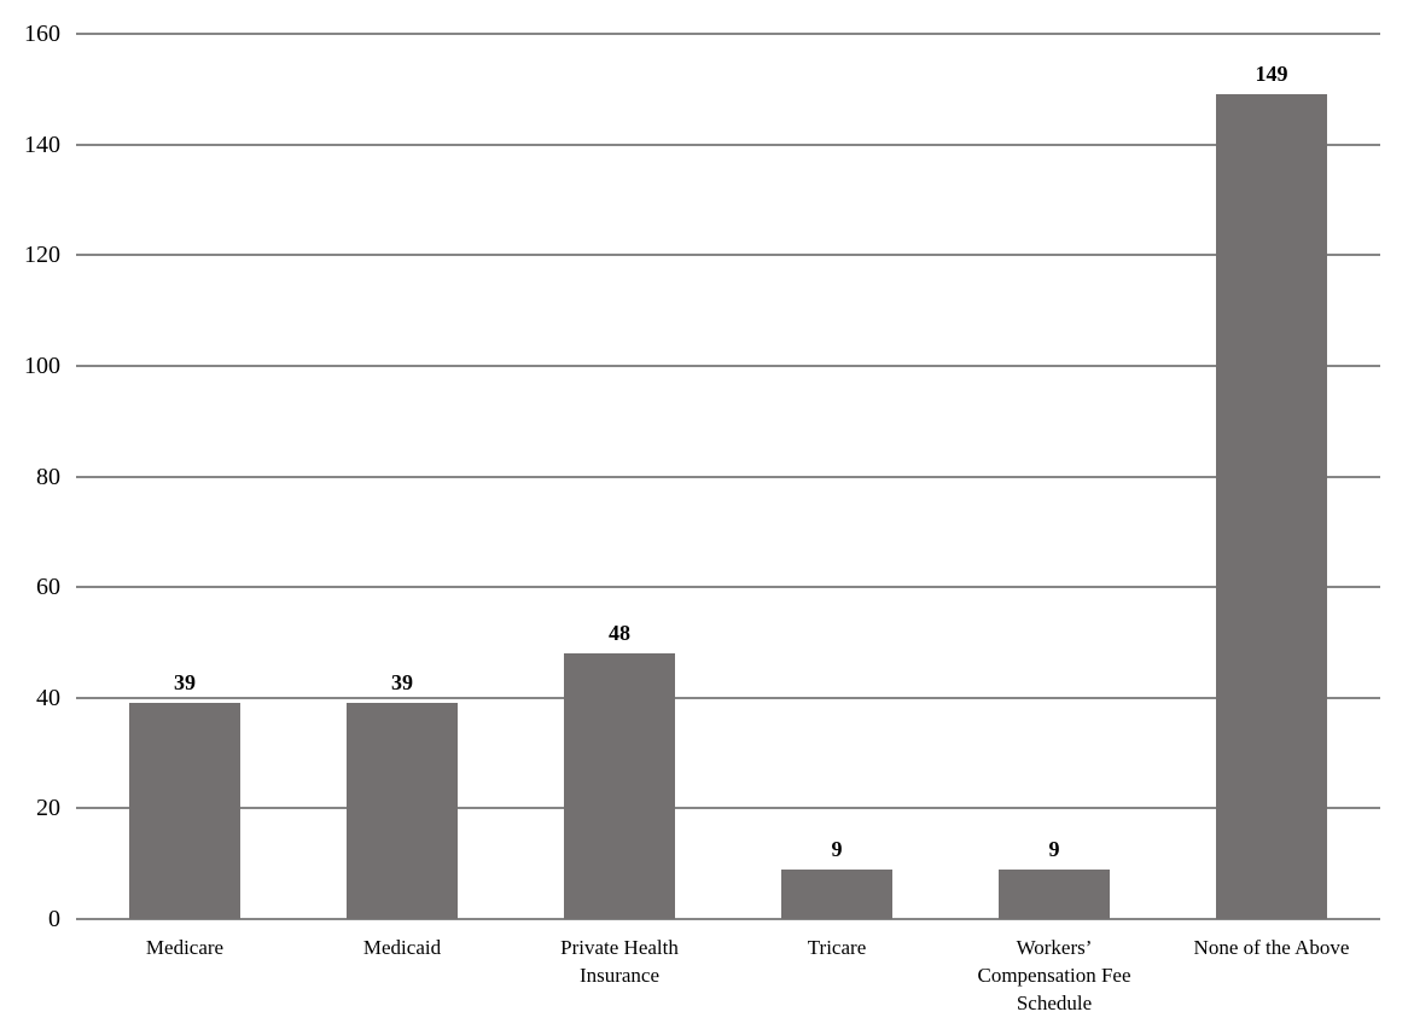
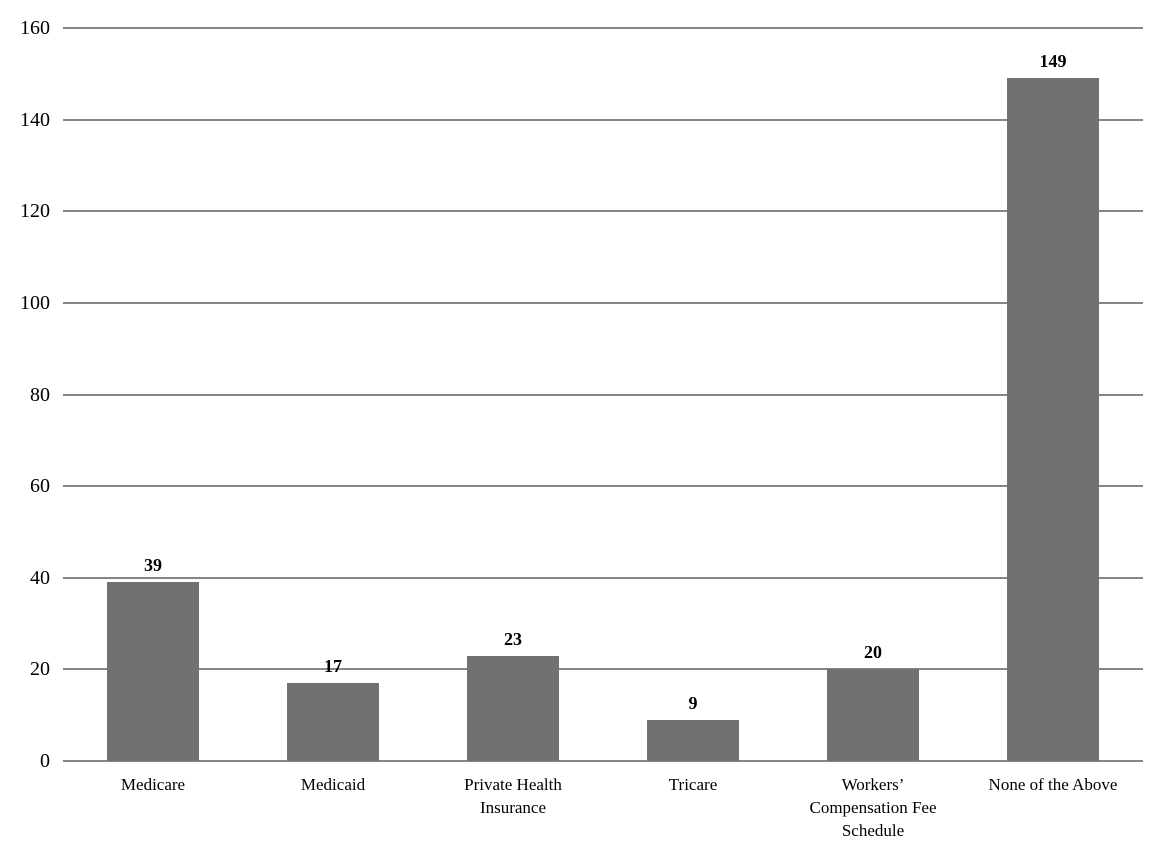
Medicaid: 39 -> 17
Private Health Insurance: 48 -> 23
Workers’ Compensation Fee Schedule: 9 -> 20
